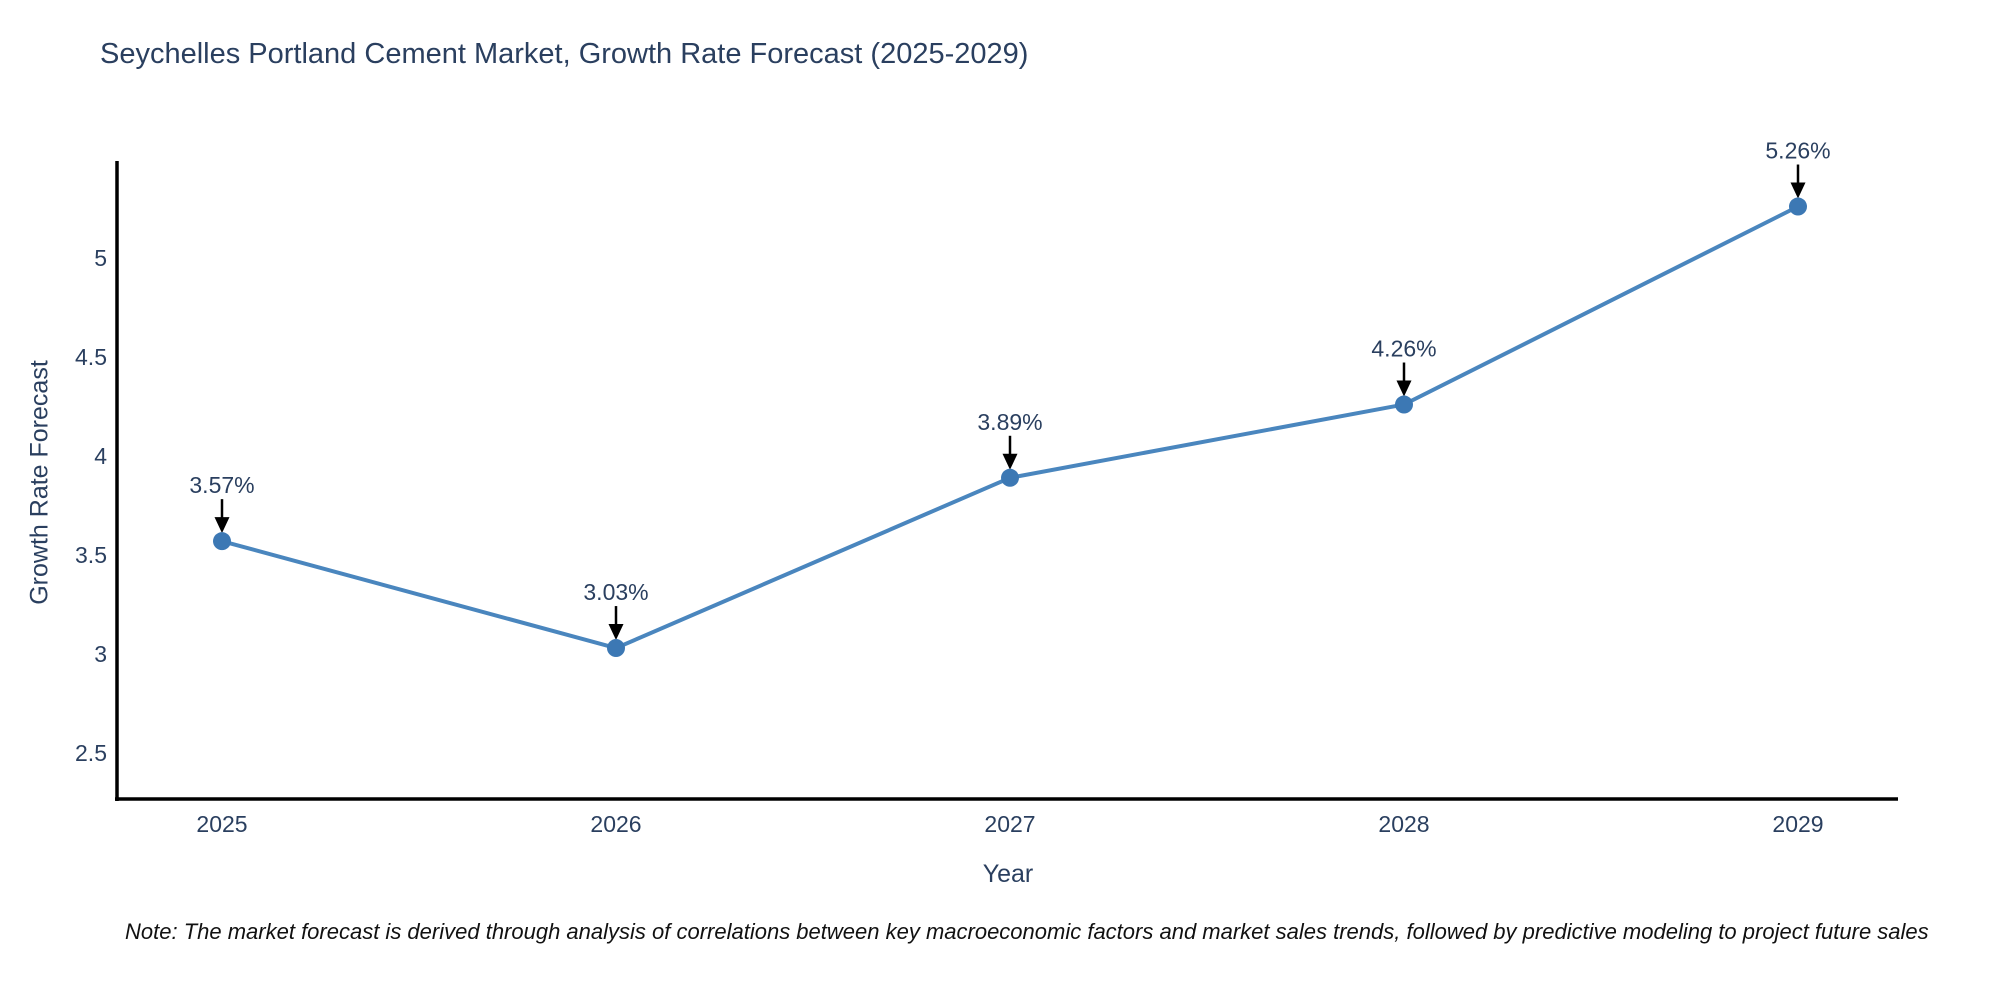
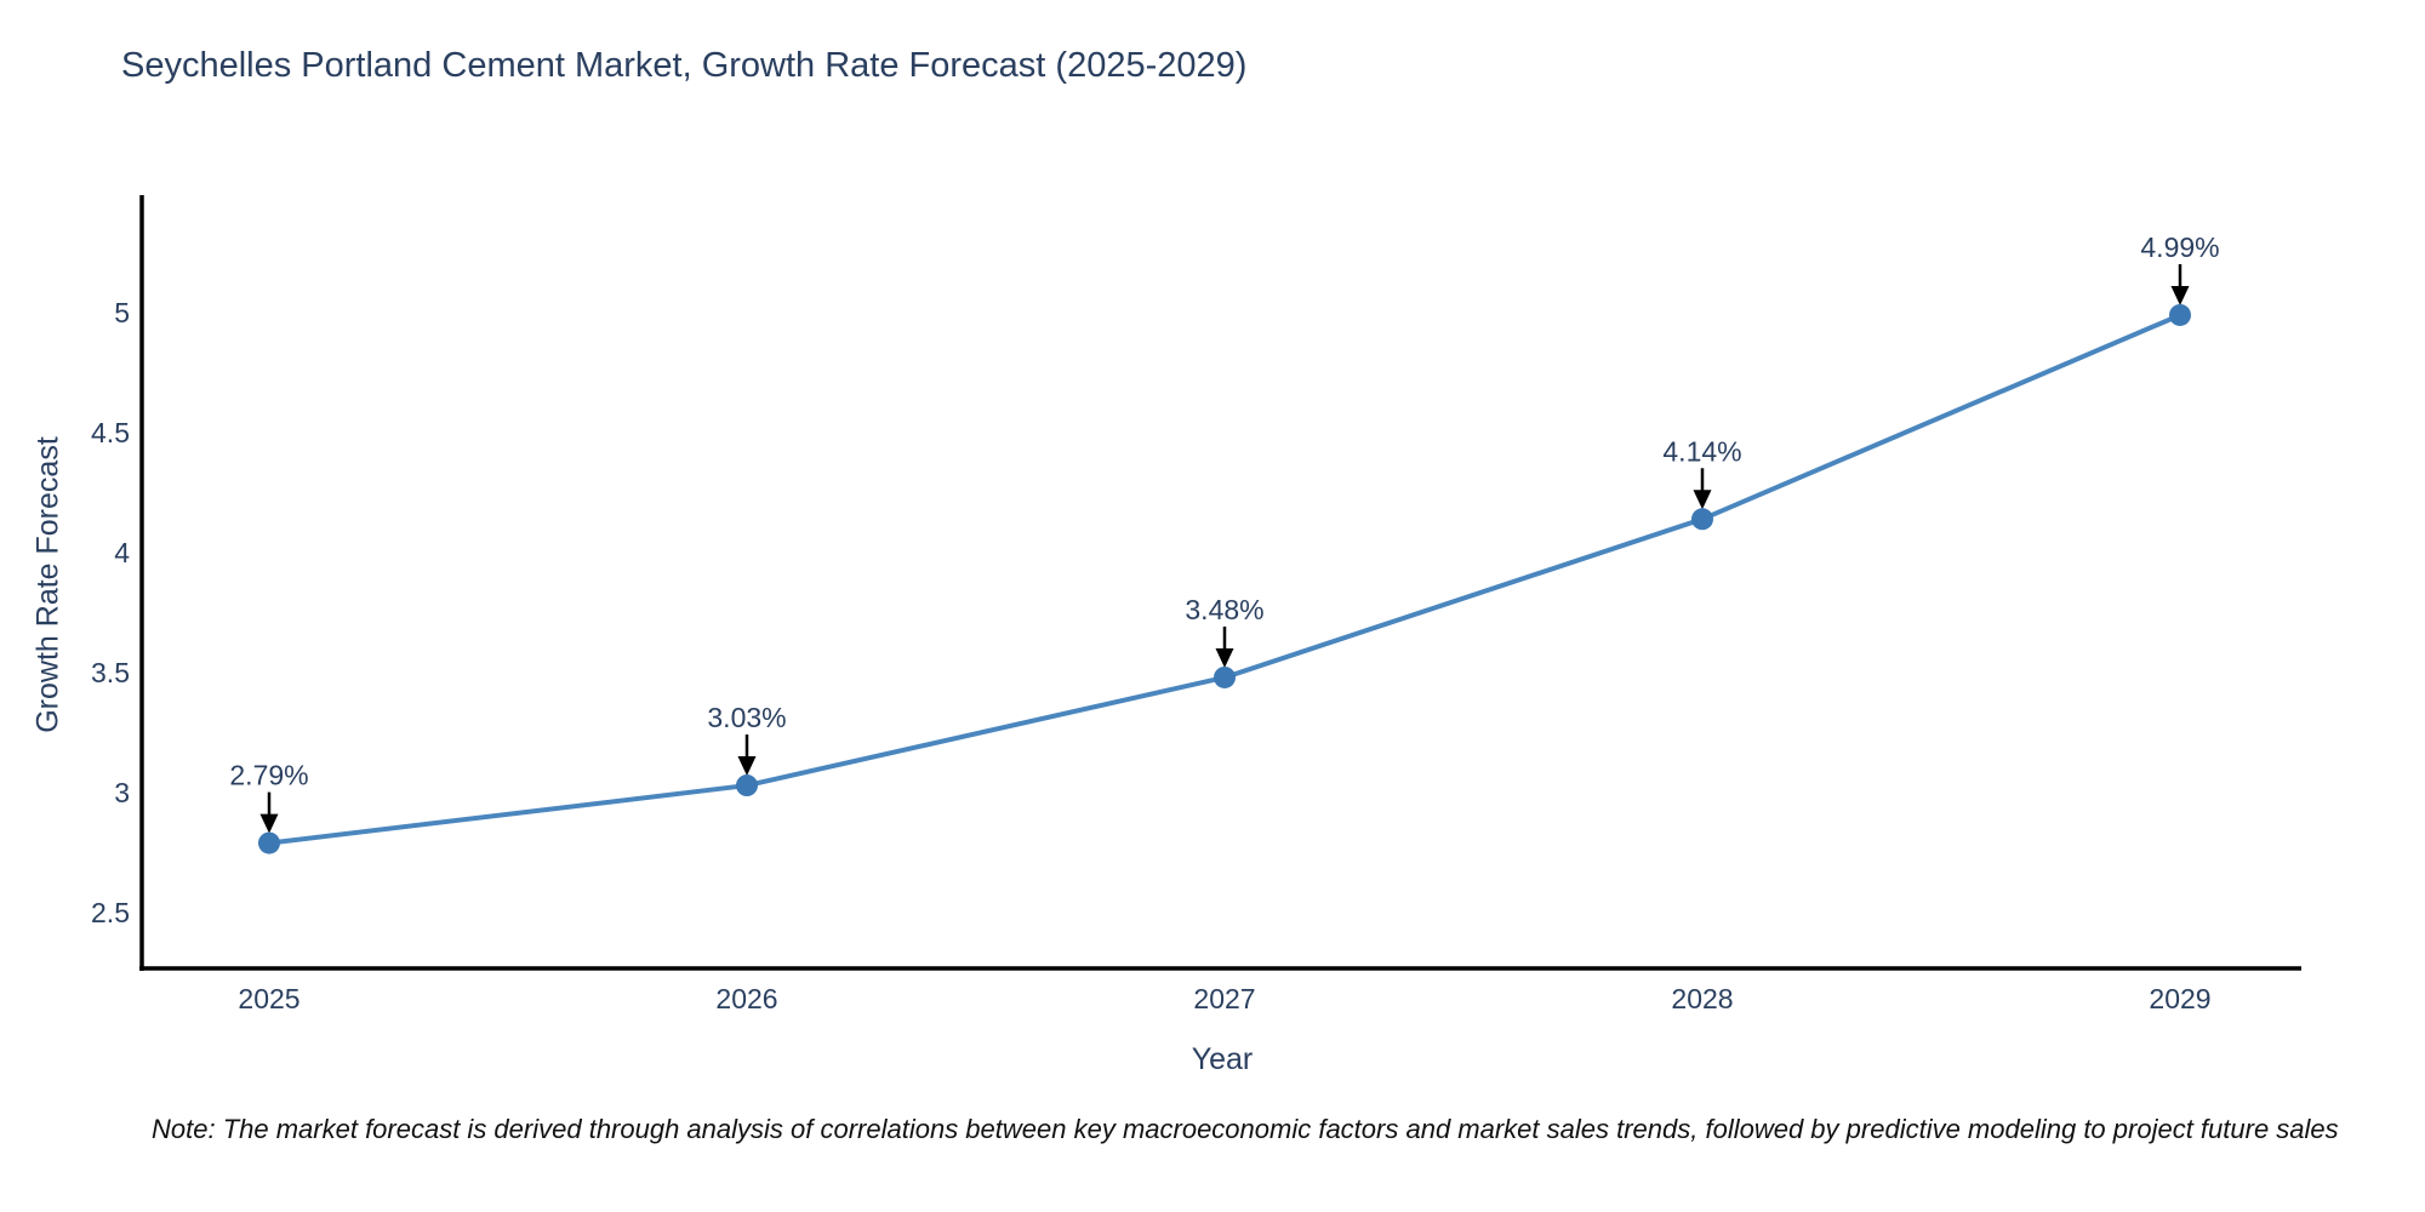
2025: 3.57% -> 2.79%
2027: 3.89% -> 3.48%
2028: 4.26% -> 4.14%
2029: 5.26% -> 4.99%
